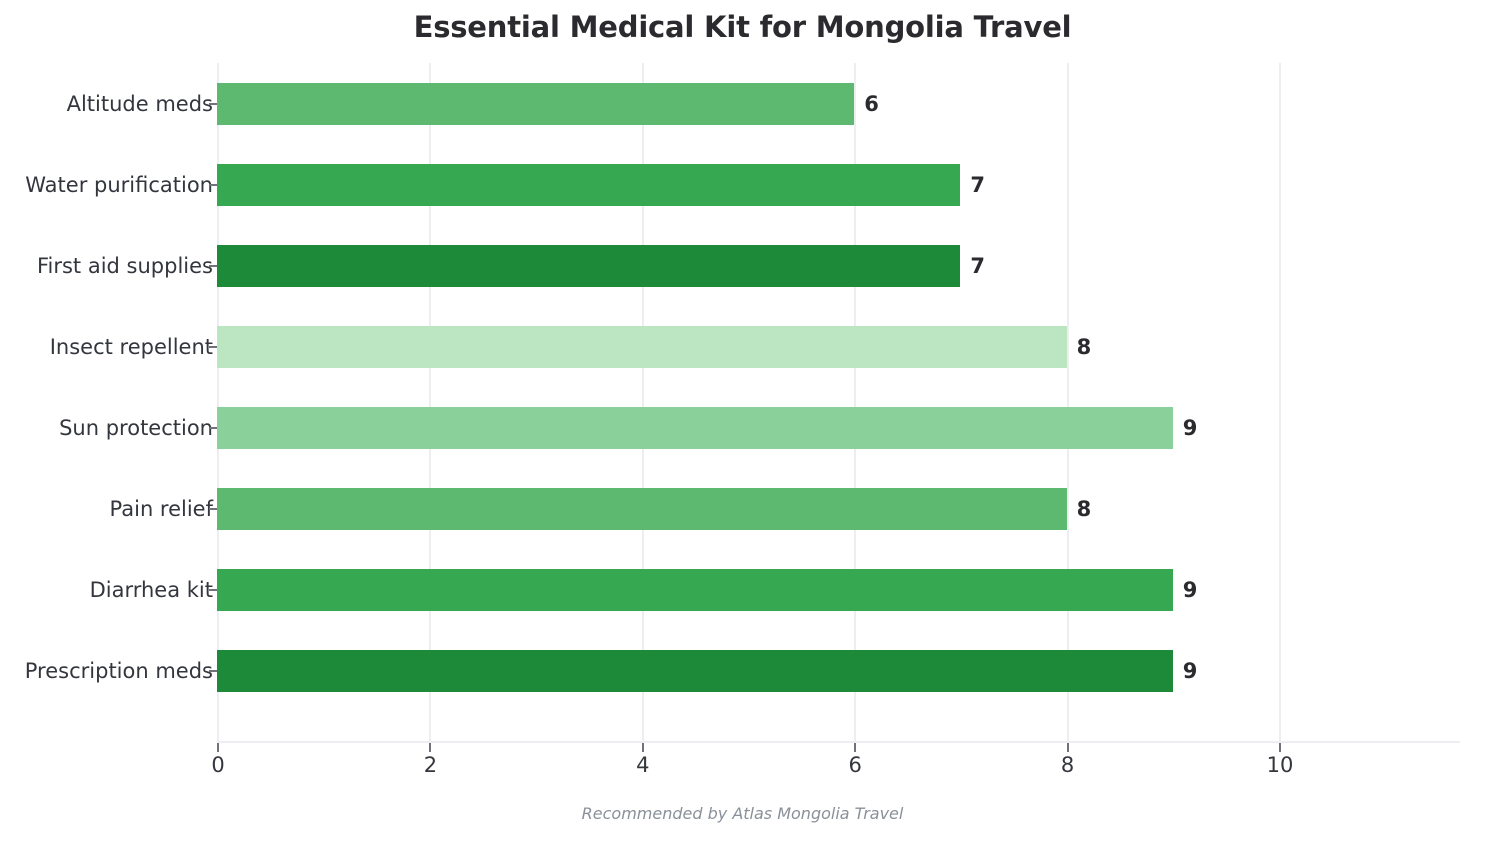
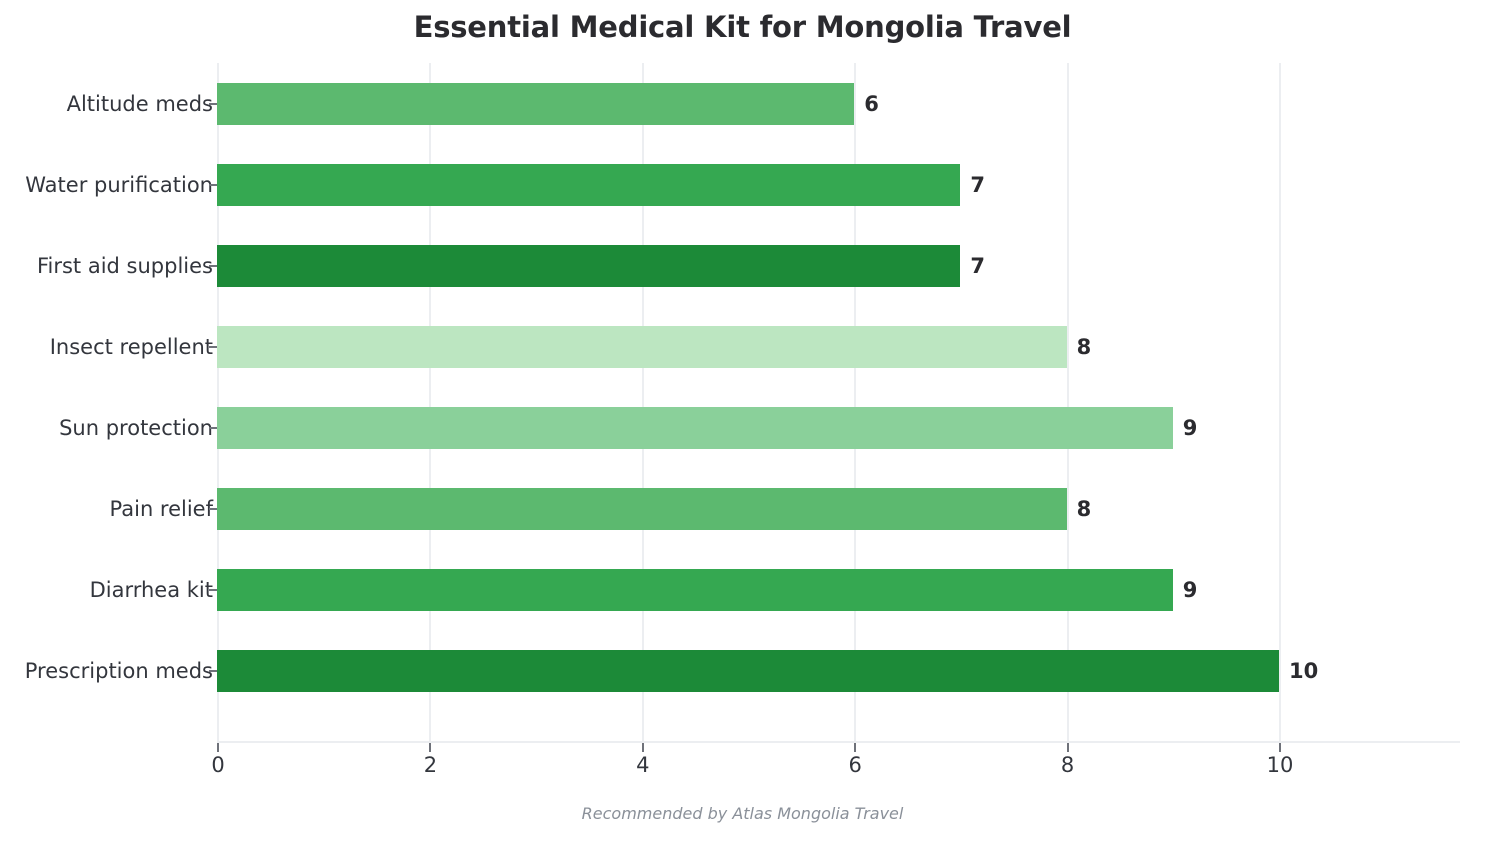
Prescription meds: 9 -> 10
